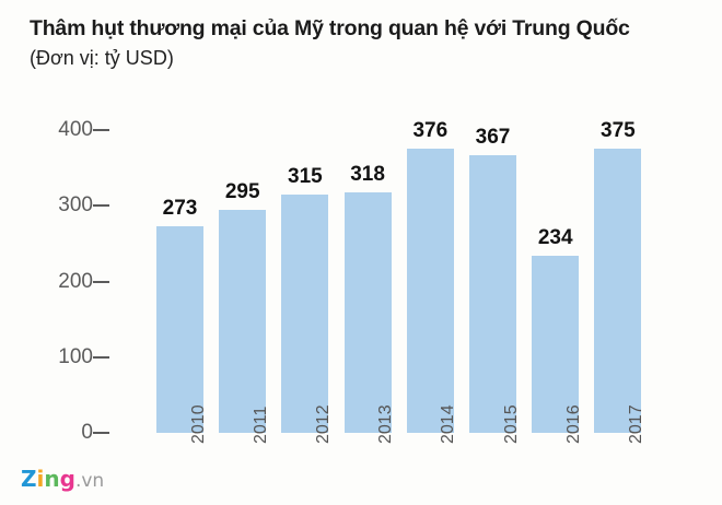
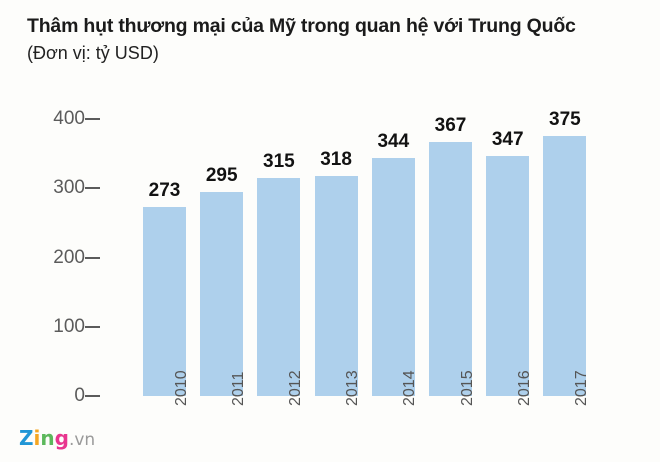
2014: 376 -> 344
2016: 234 -> 347
